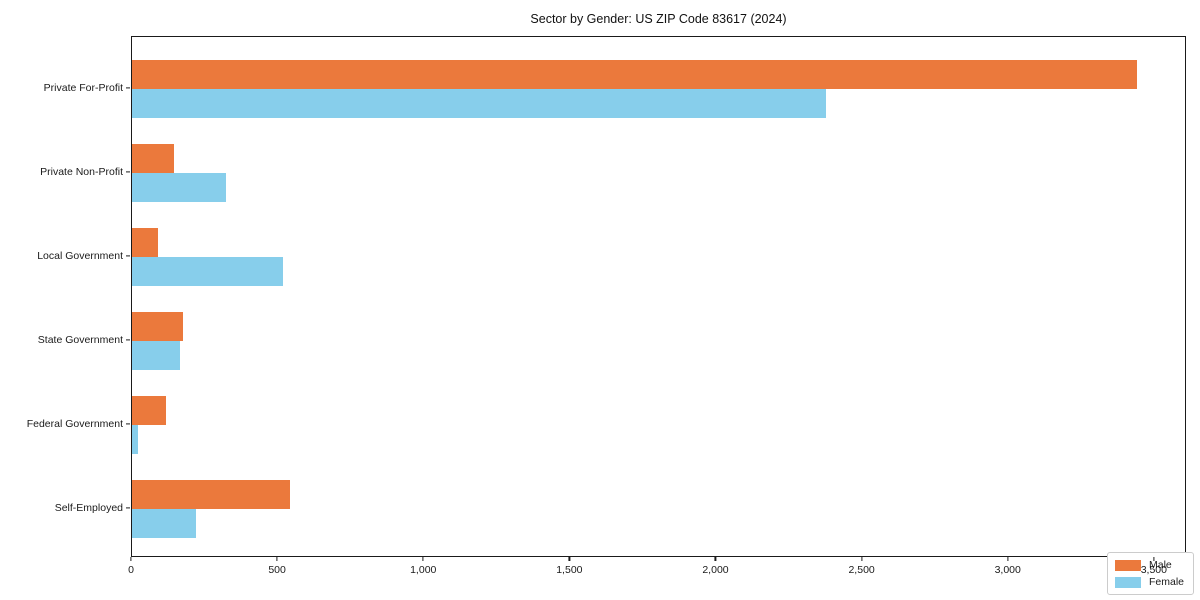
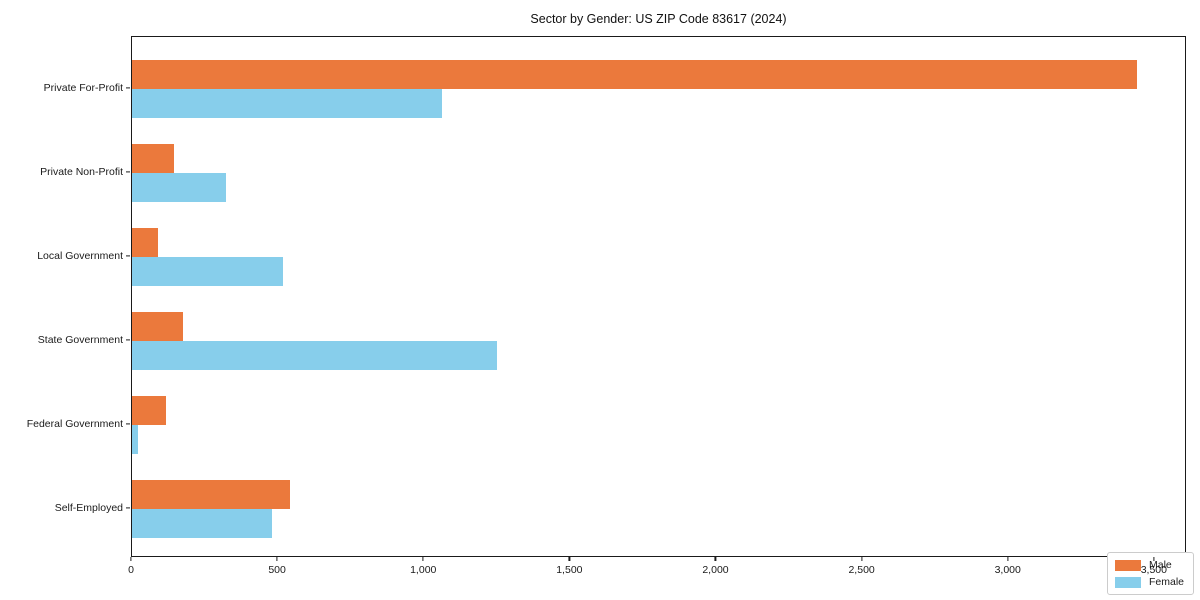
Female/Private For-Profit: 2380 -> 1060
Female/State Government: 160 -> 1250
Female/Self-Employed: 220 -> 480
